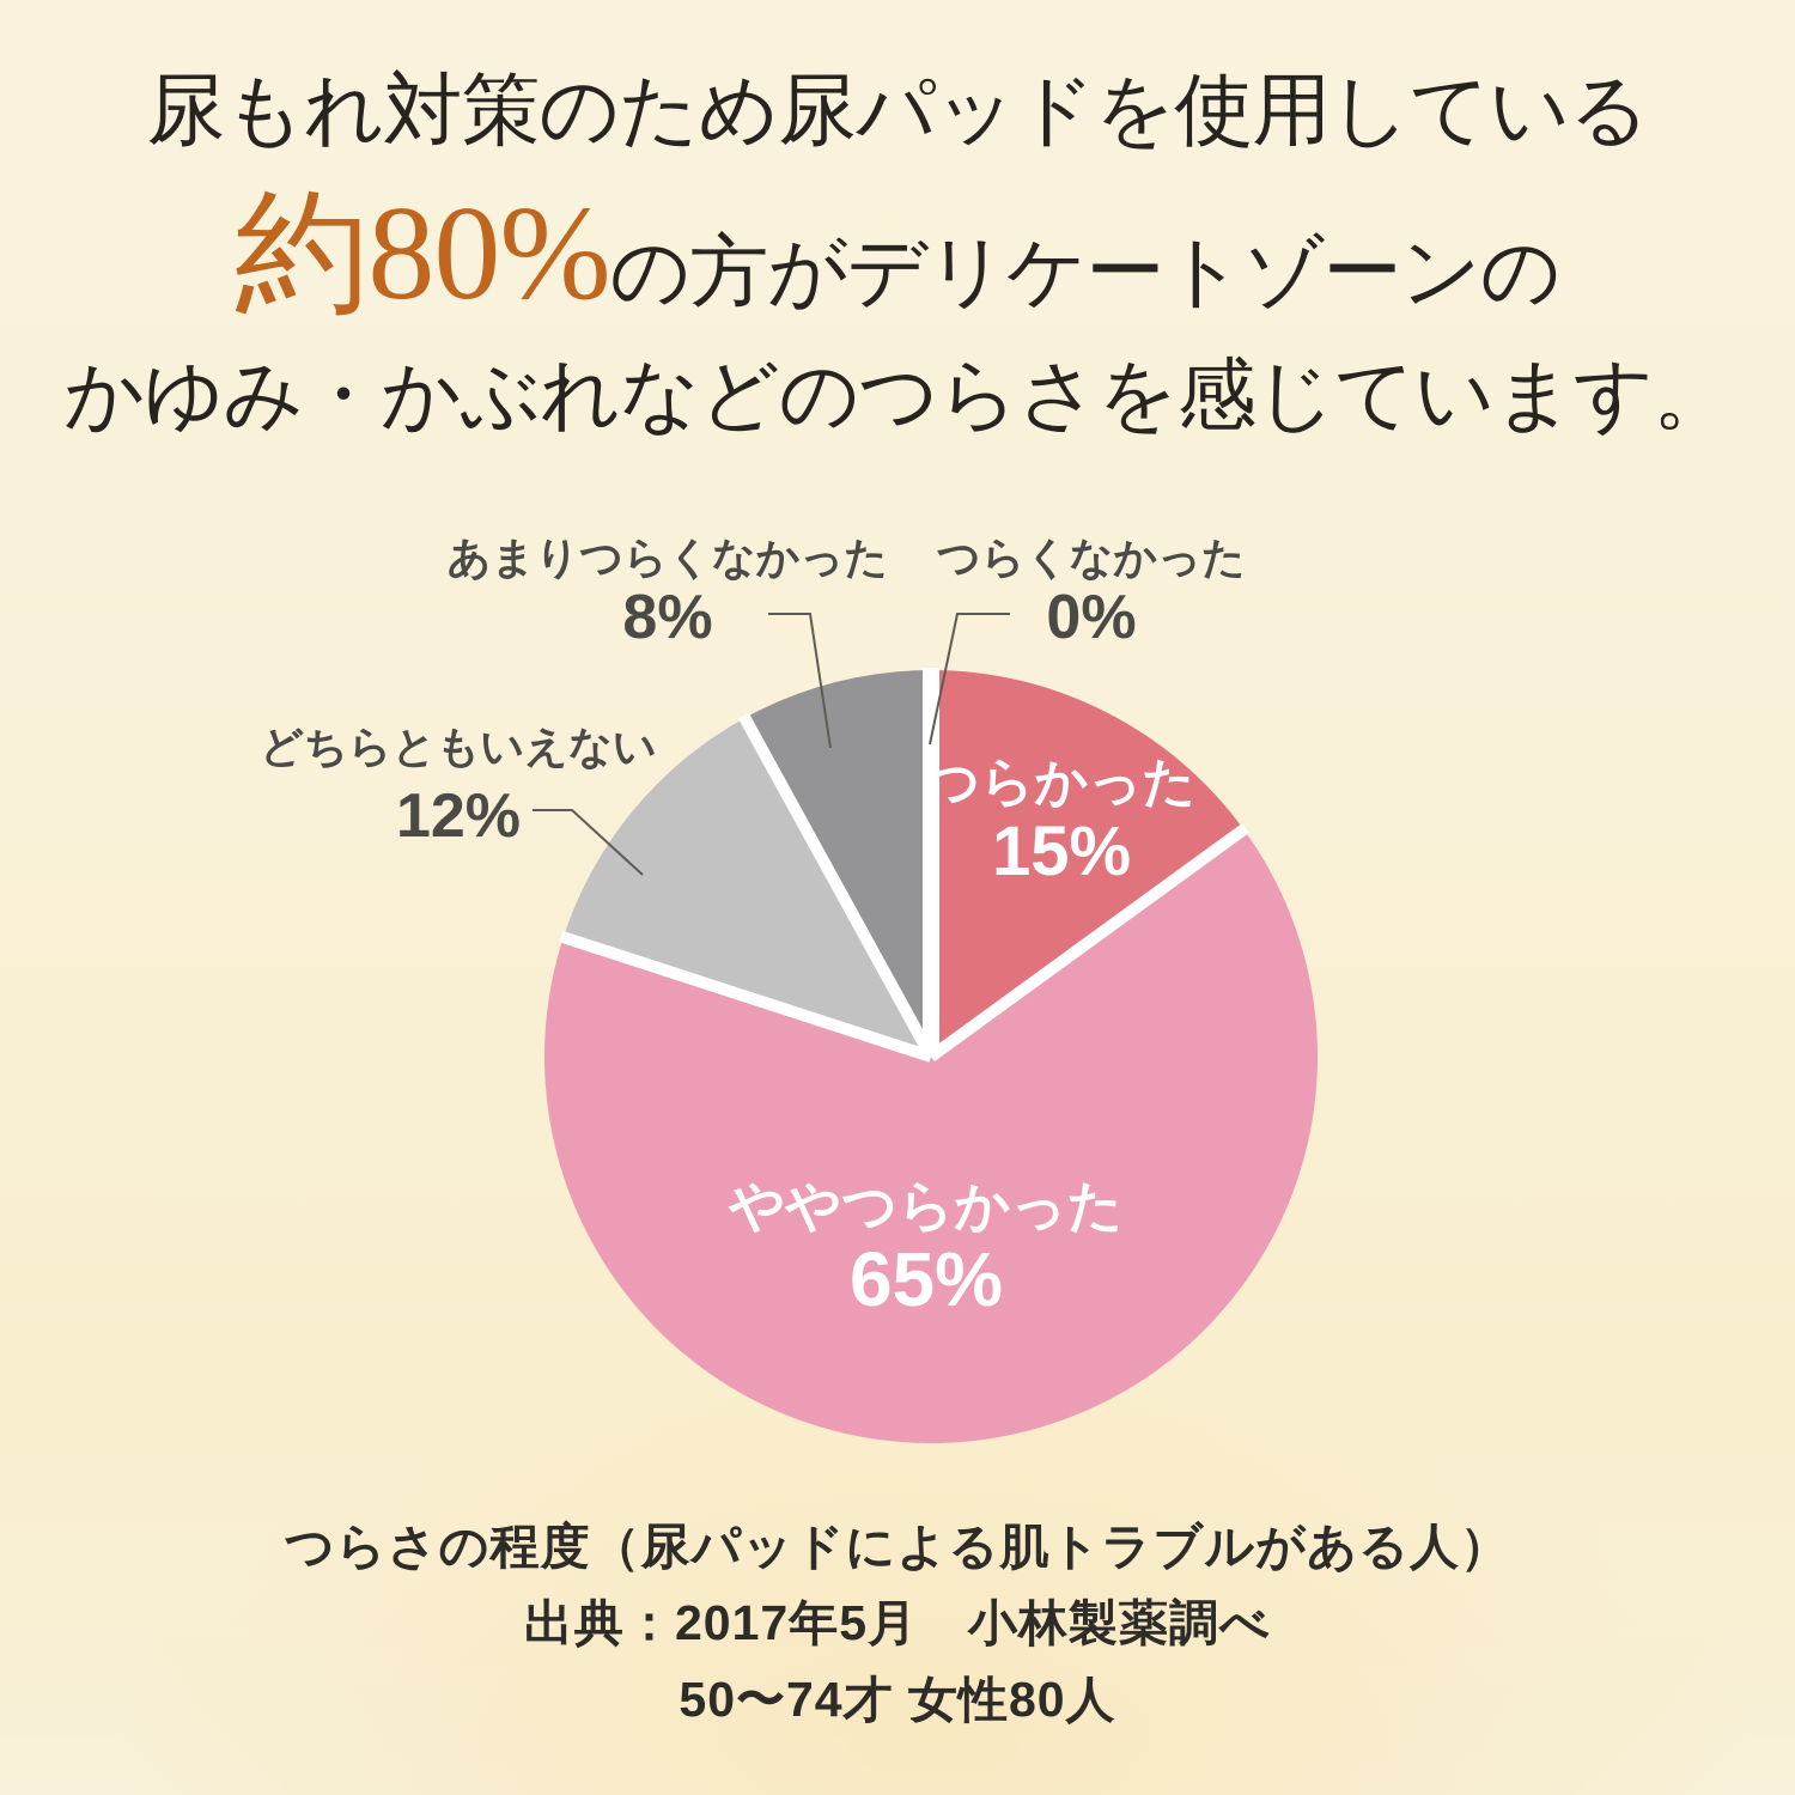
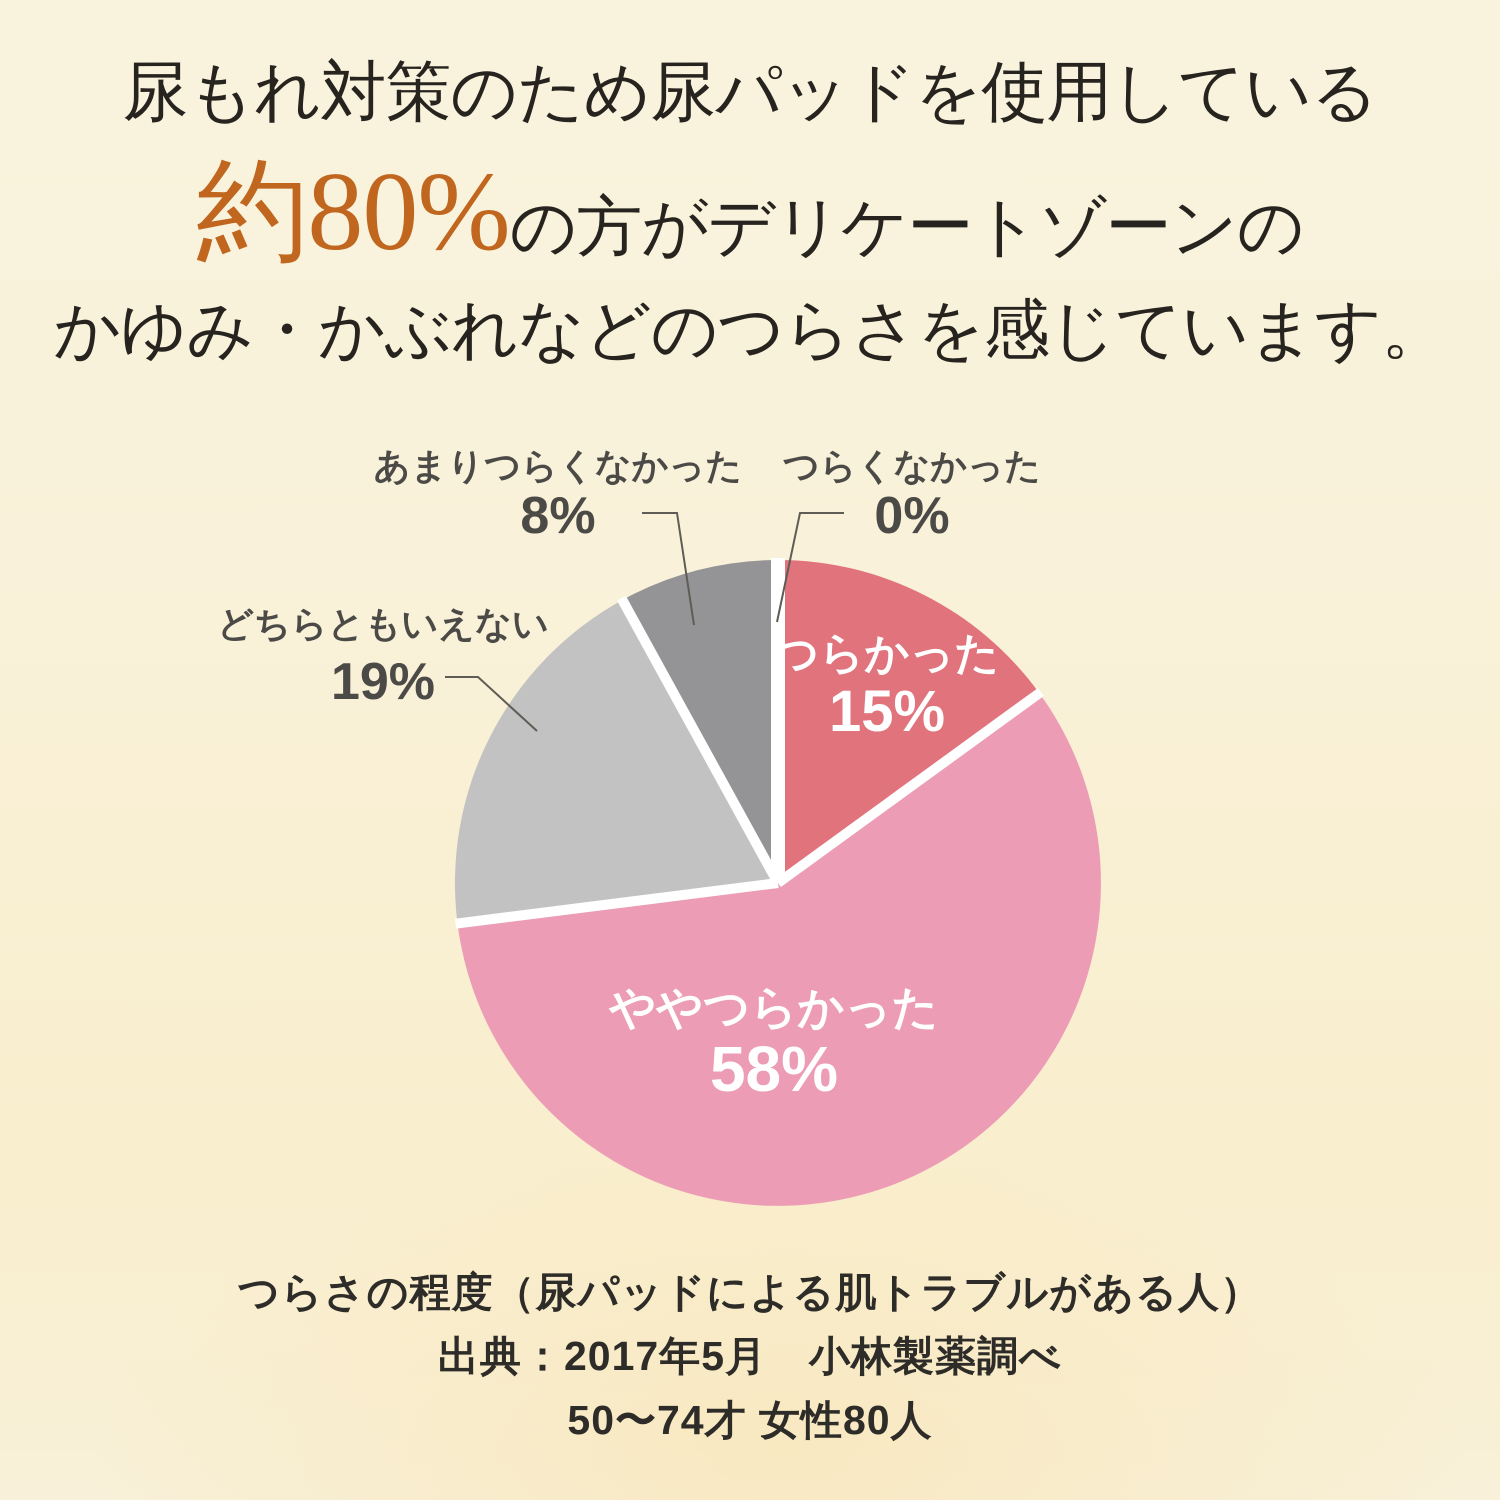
ややつらかった: 65% -> 58%
どちらともいえない: 12% -> 19%
